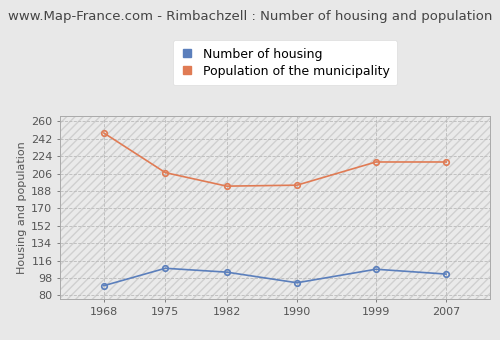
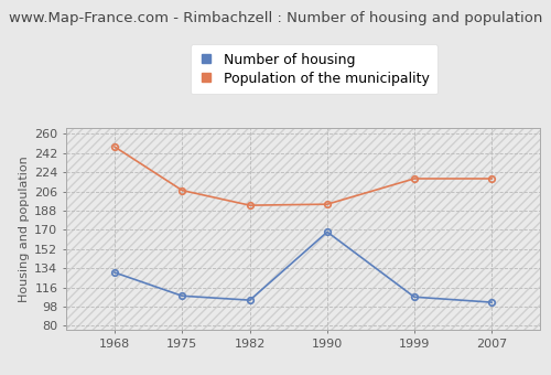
Number of housing/1968: 90 -> 130
Number of housing/1990: 93 -> 168
